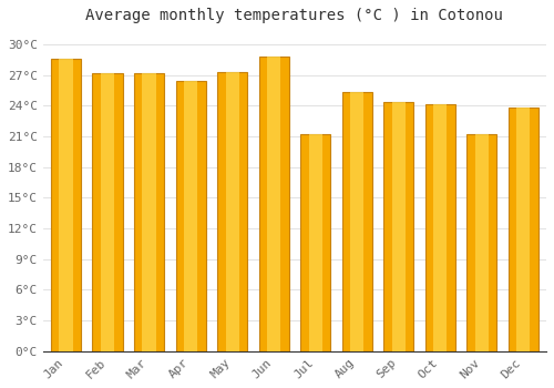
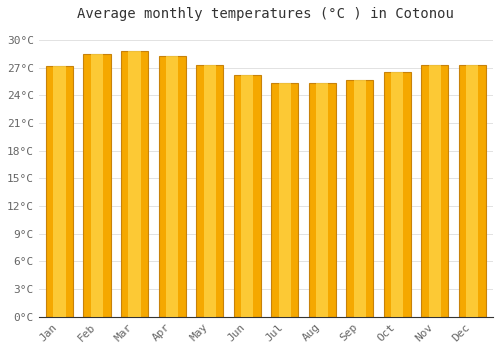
Jan: 28.6°C -> 27.2°C
Feb: 27.2°C -> 28.5°C
Mar: 27.2°C -> 28.8°C
Apr: 26.4°C -> 28.3°C
Jun: 28.8°C -> 26.2°C
Jul: 21.2°C -> 25.4°C
Sep: 24.4°C -> 25.7°C
Oct: 24.2°C -> 26.5°C
Nov: 21.2°C -> 27.3°C
Dec: 23.8°C -> 27.3°C
